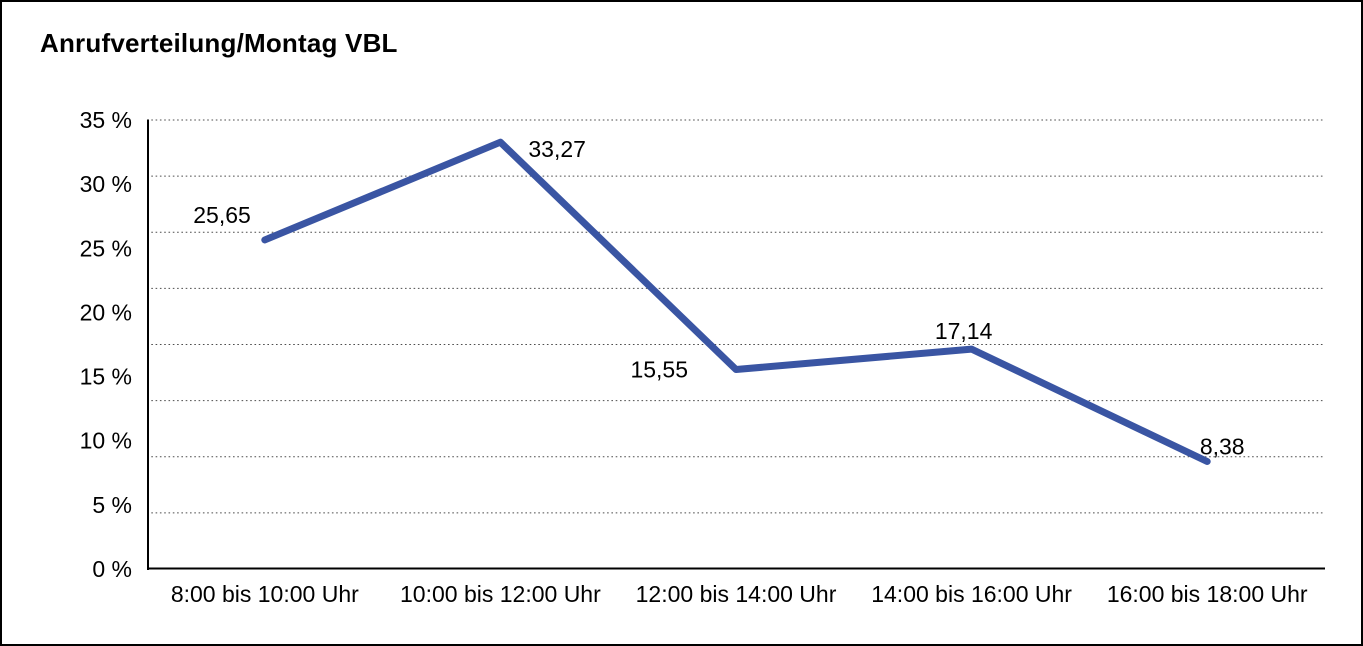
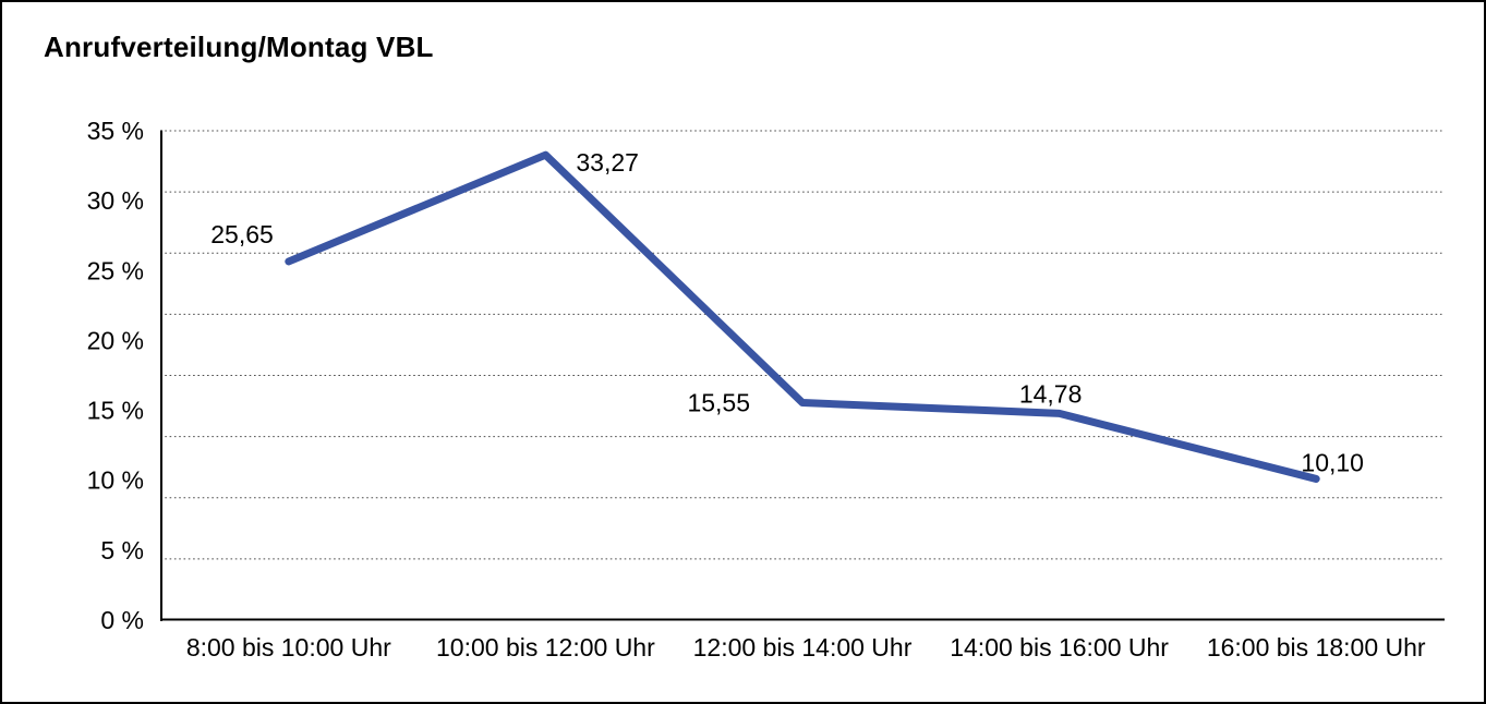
14:00 bis 16:00 Uhr: 17,14 -> 14,78
16:00 bis 18:00 Uhr: 8,38 -> 10,10
